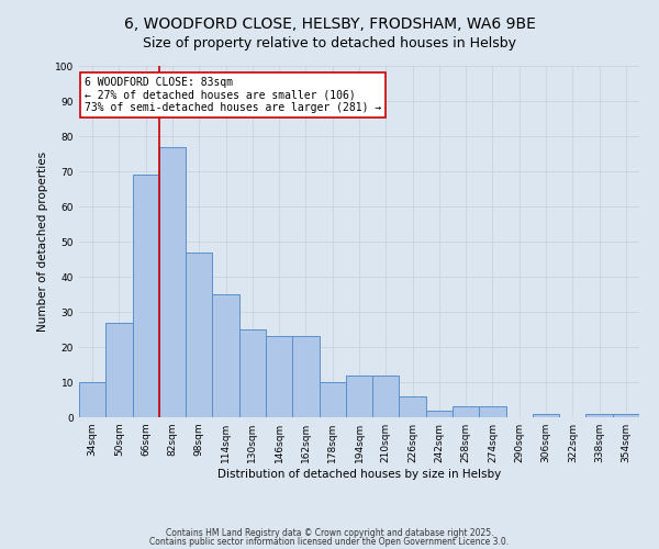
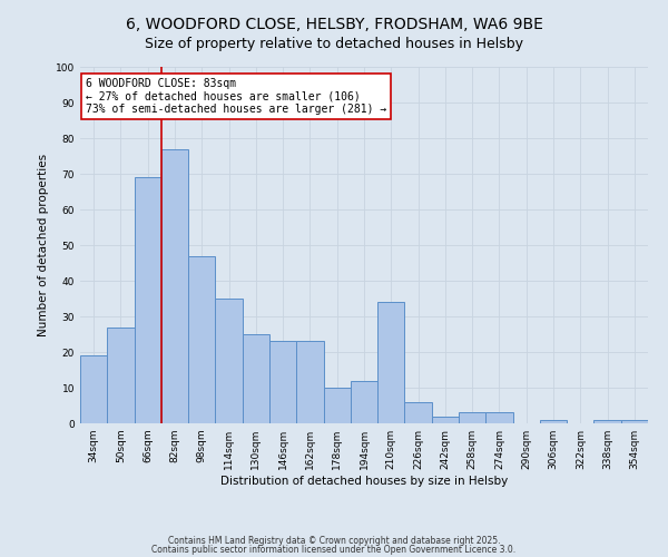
34sqm: 10 -> 19
210sqm: 12 -> 34
